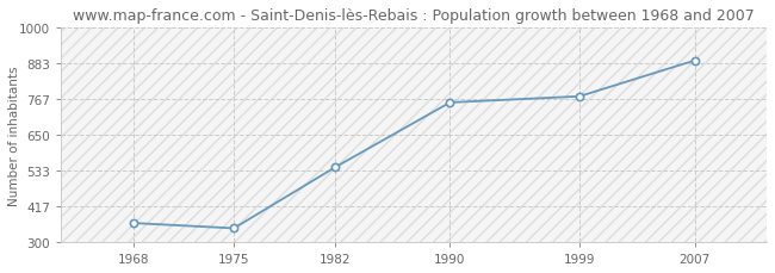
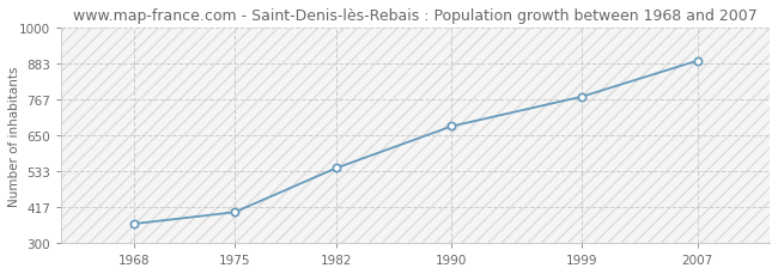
1975: 345 -> 400
1990: 755 -> 679
